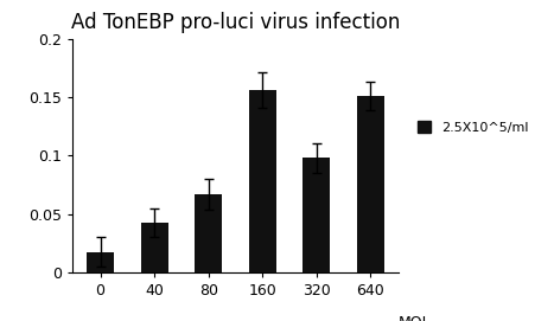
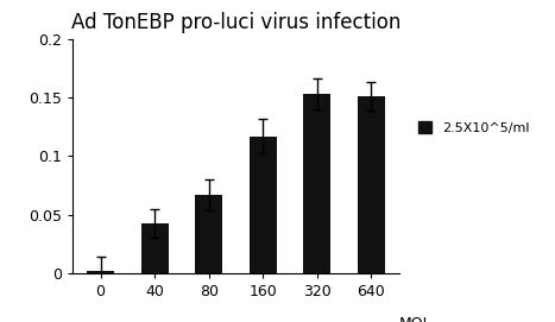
0: 0.018 -> 0.002
160: 0.156 -> 0.117
320: 0.098 -> 0.153
